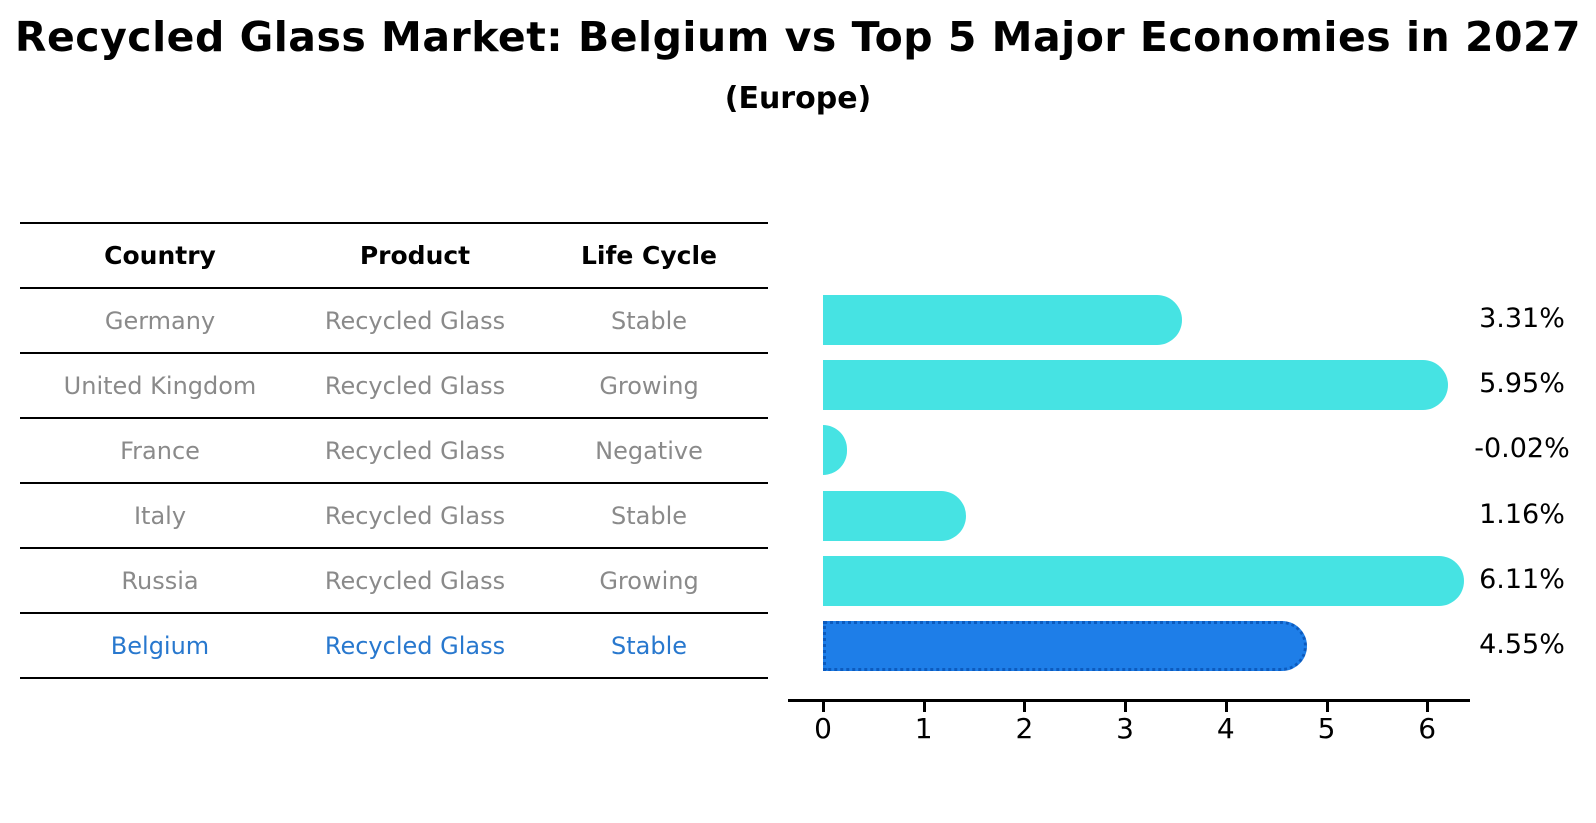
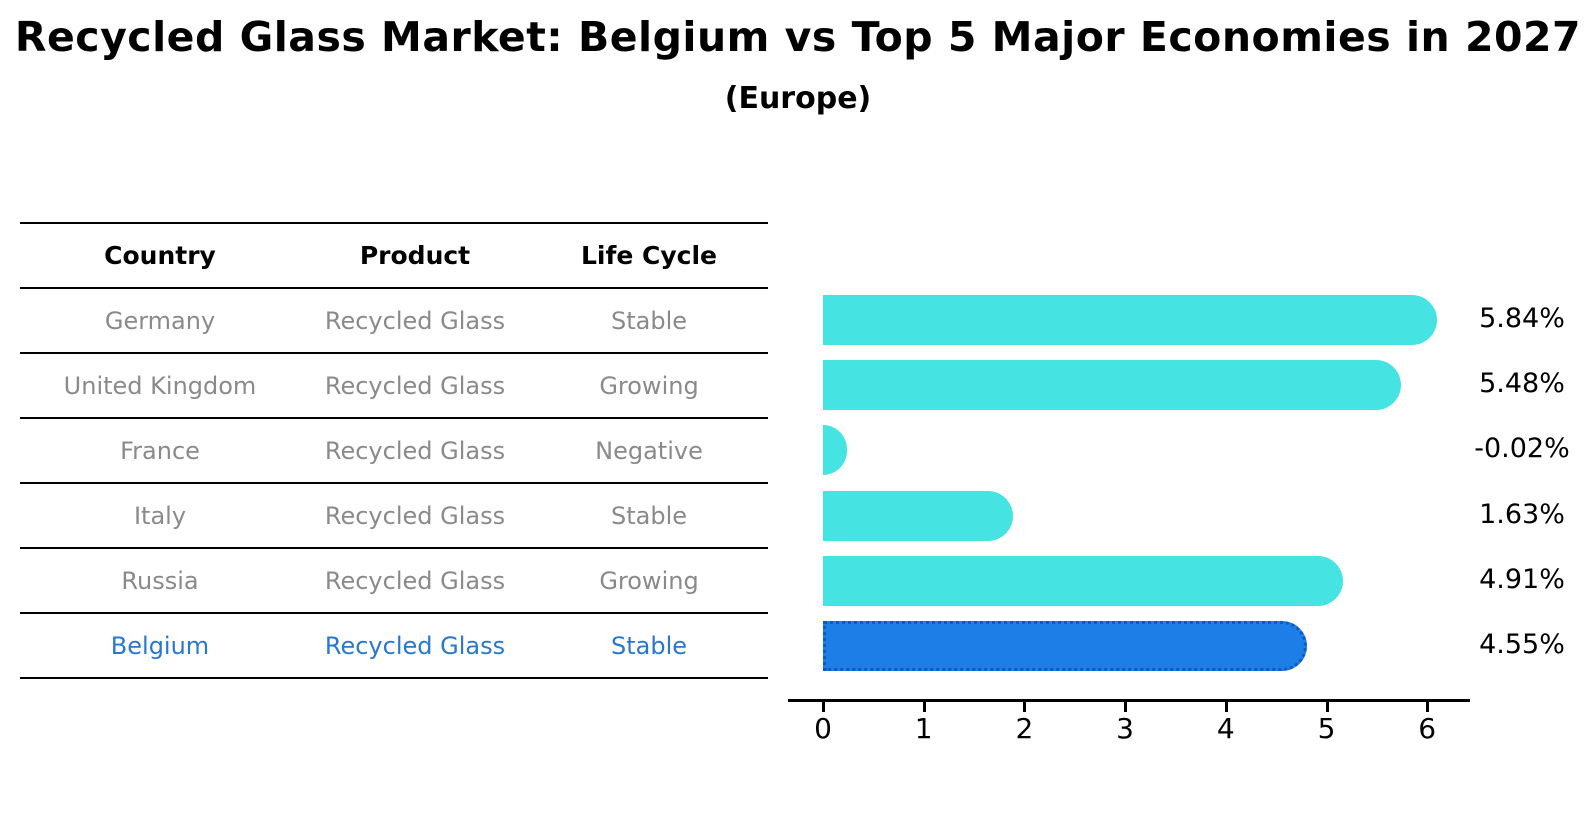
Germany: 3.31% -> 5.84%
United Kingdom: 5.95% -> 5.48%
Italy: 1.16% -> 1.63%
Russia: 6.11% -> 4.91%
